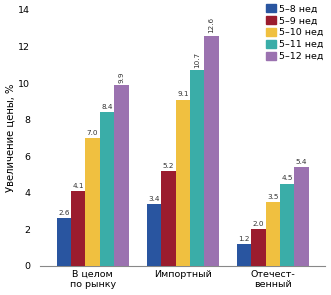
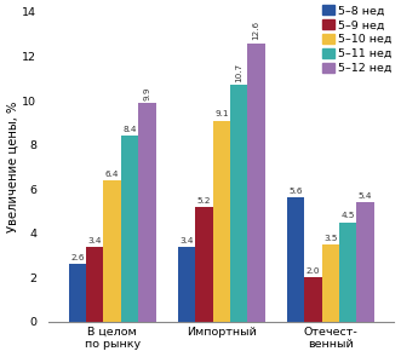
5–9 нед/В целом по рынку: 4.1 -> 3.4
5–10 нед/В целом по рынку: 7.0 -> 6.4
5–8 нед/Отечест- венный: 1.2 -> 5.6
